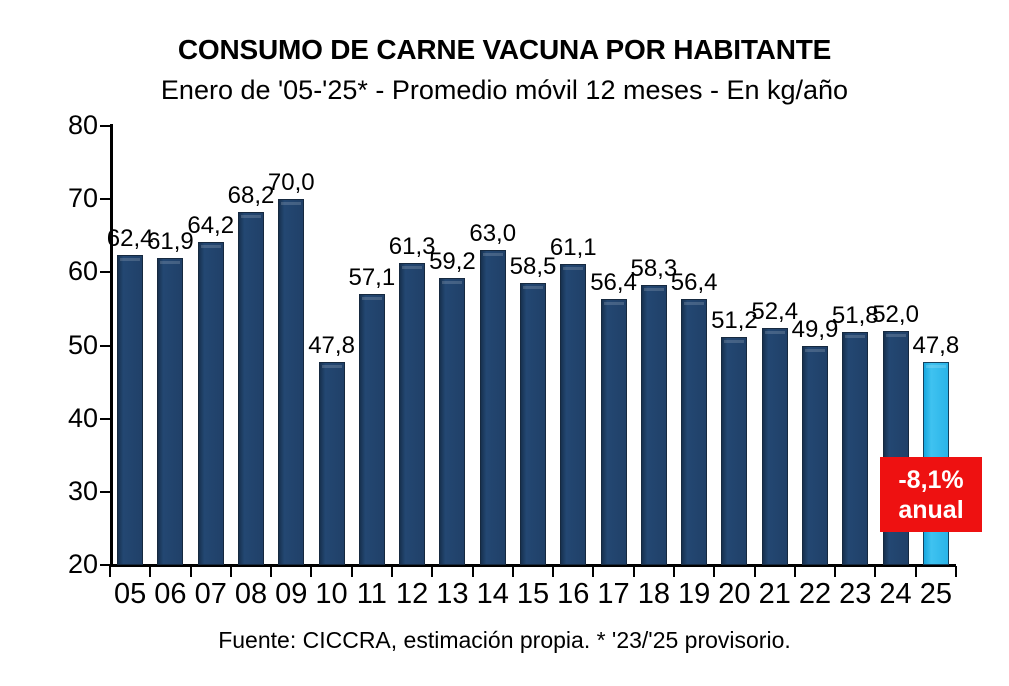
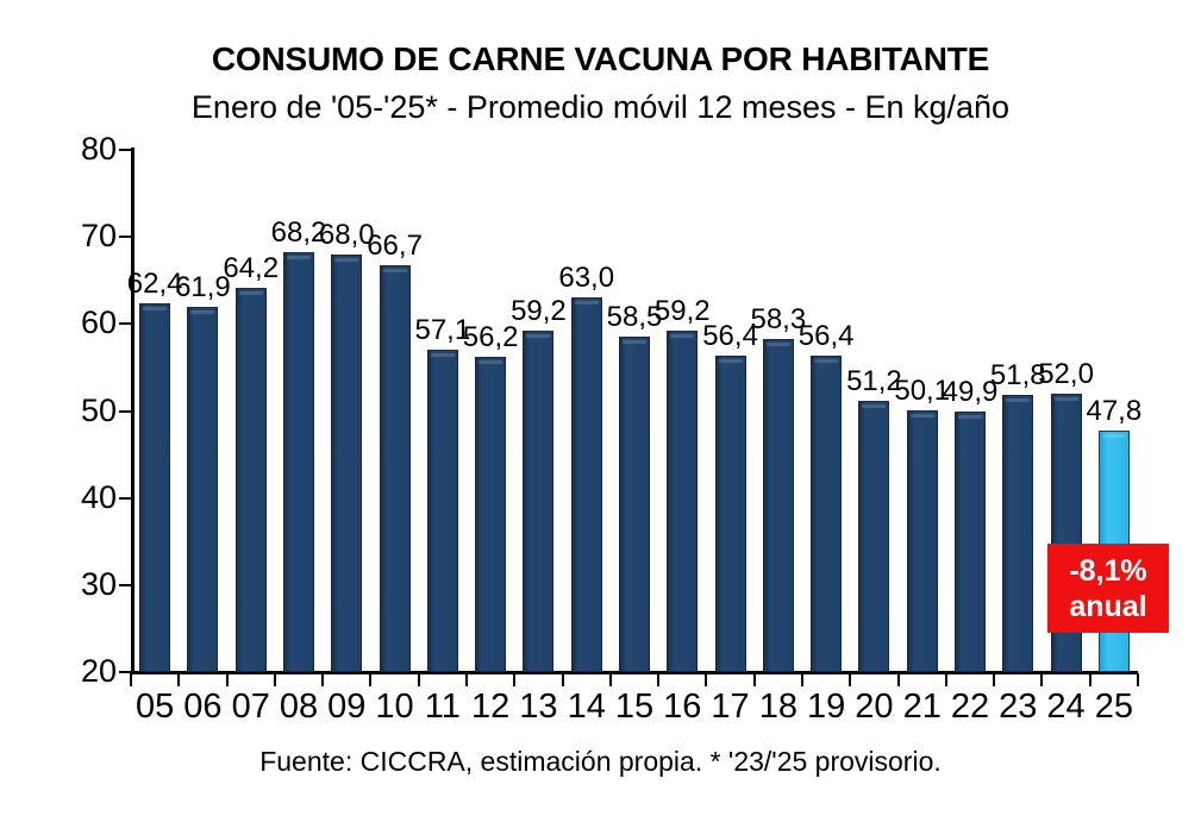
09: 70,0 -> 68,0
10: 47,8 -> 66,7
12: 61,3 -> 56,2
16: 61,1 -> 59,2
21: 52,4 -> 50,1
